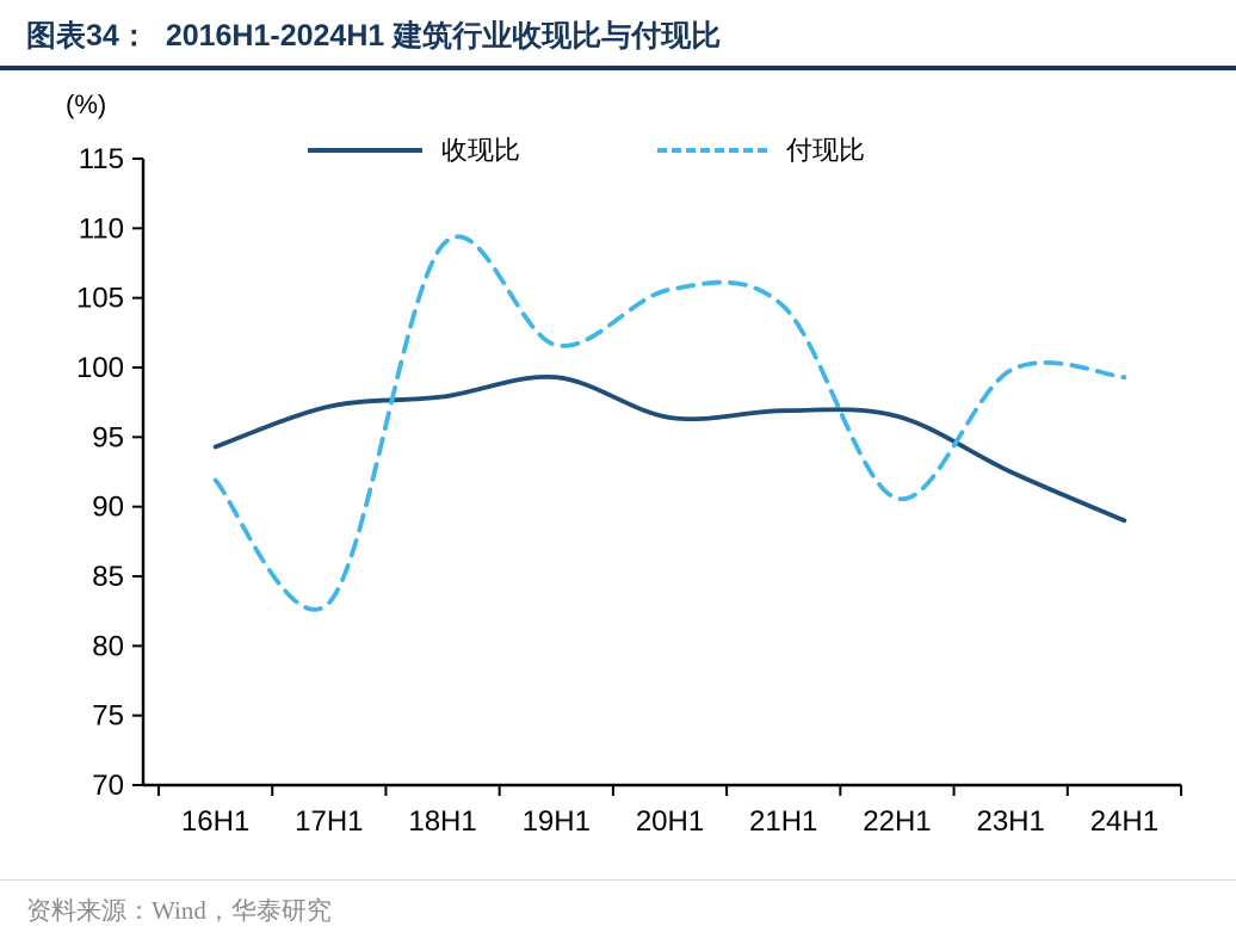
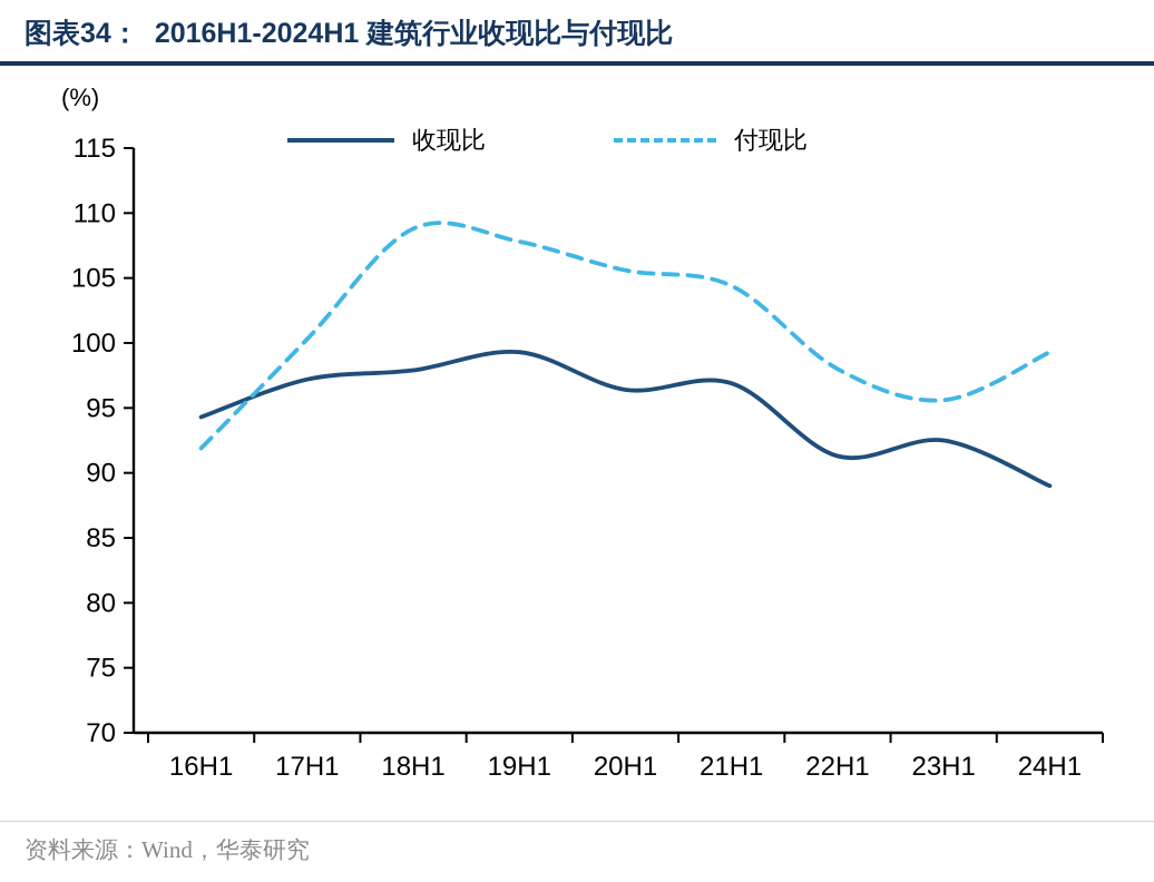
付现比/17H1: 83.1 -> 100.3
付现比/19H1: 101.6 -> 107.8
收现比/22H1: 96.5 -> 91.3
付现比/22H1: 90.6 -> 98.0
付现比/23H1: 99.8 -> 95.6
